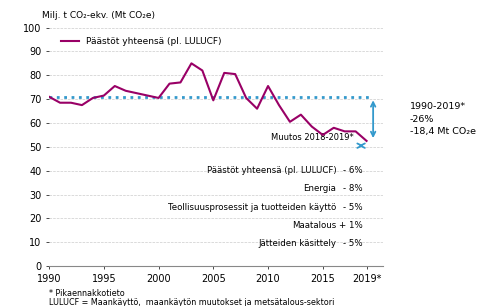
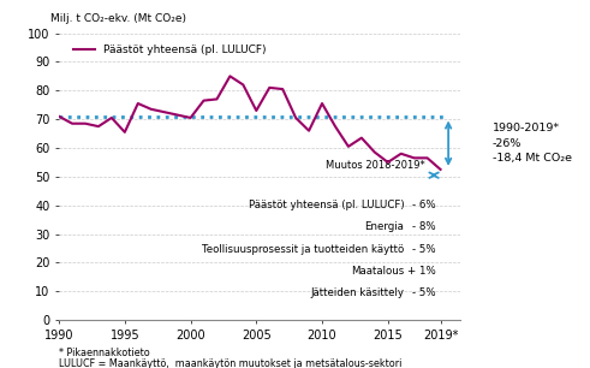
1995: 71.5 -> 65.5
2005: 69.5 -> 73.0
